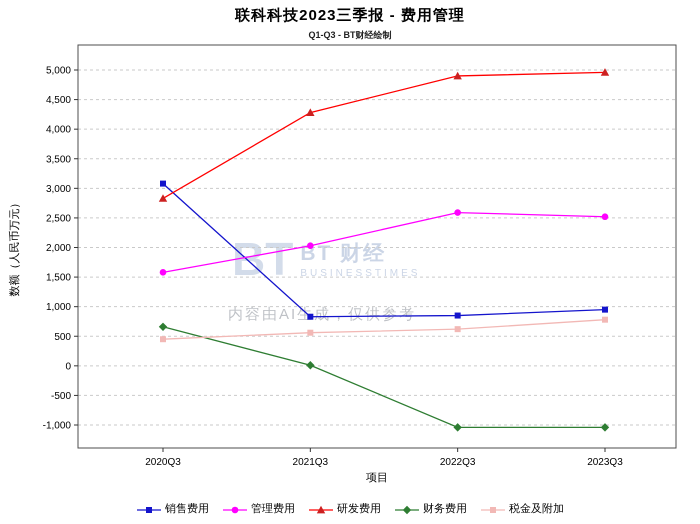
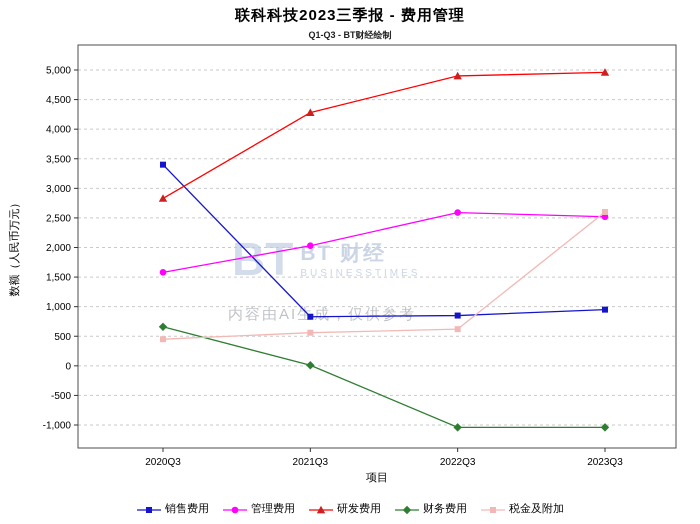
销售费用/2020Q3: 3100 -> 3400
税金及附加/2023Q3: 800 -> 2600
